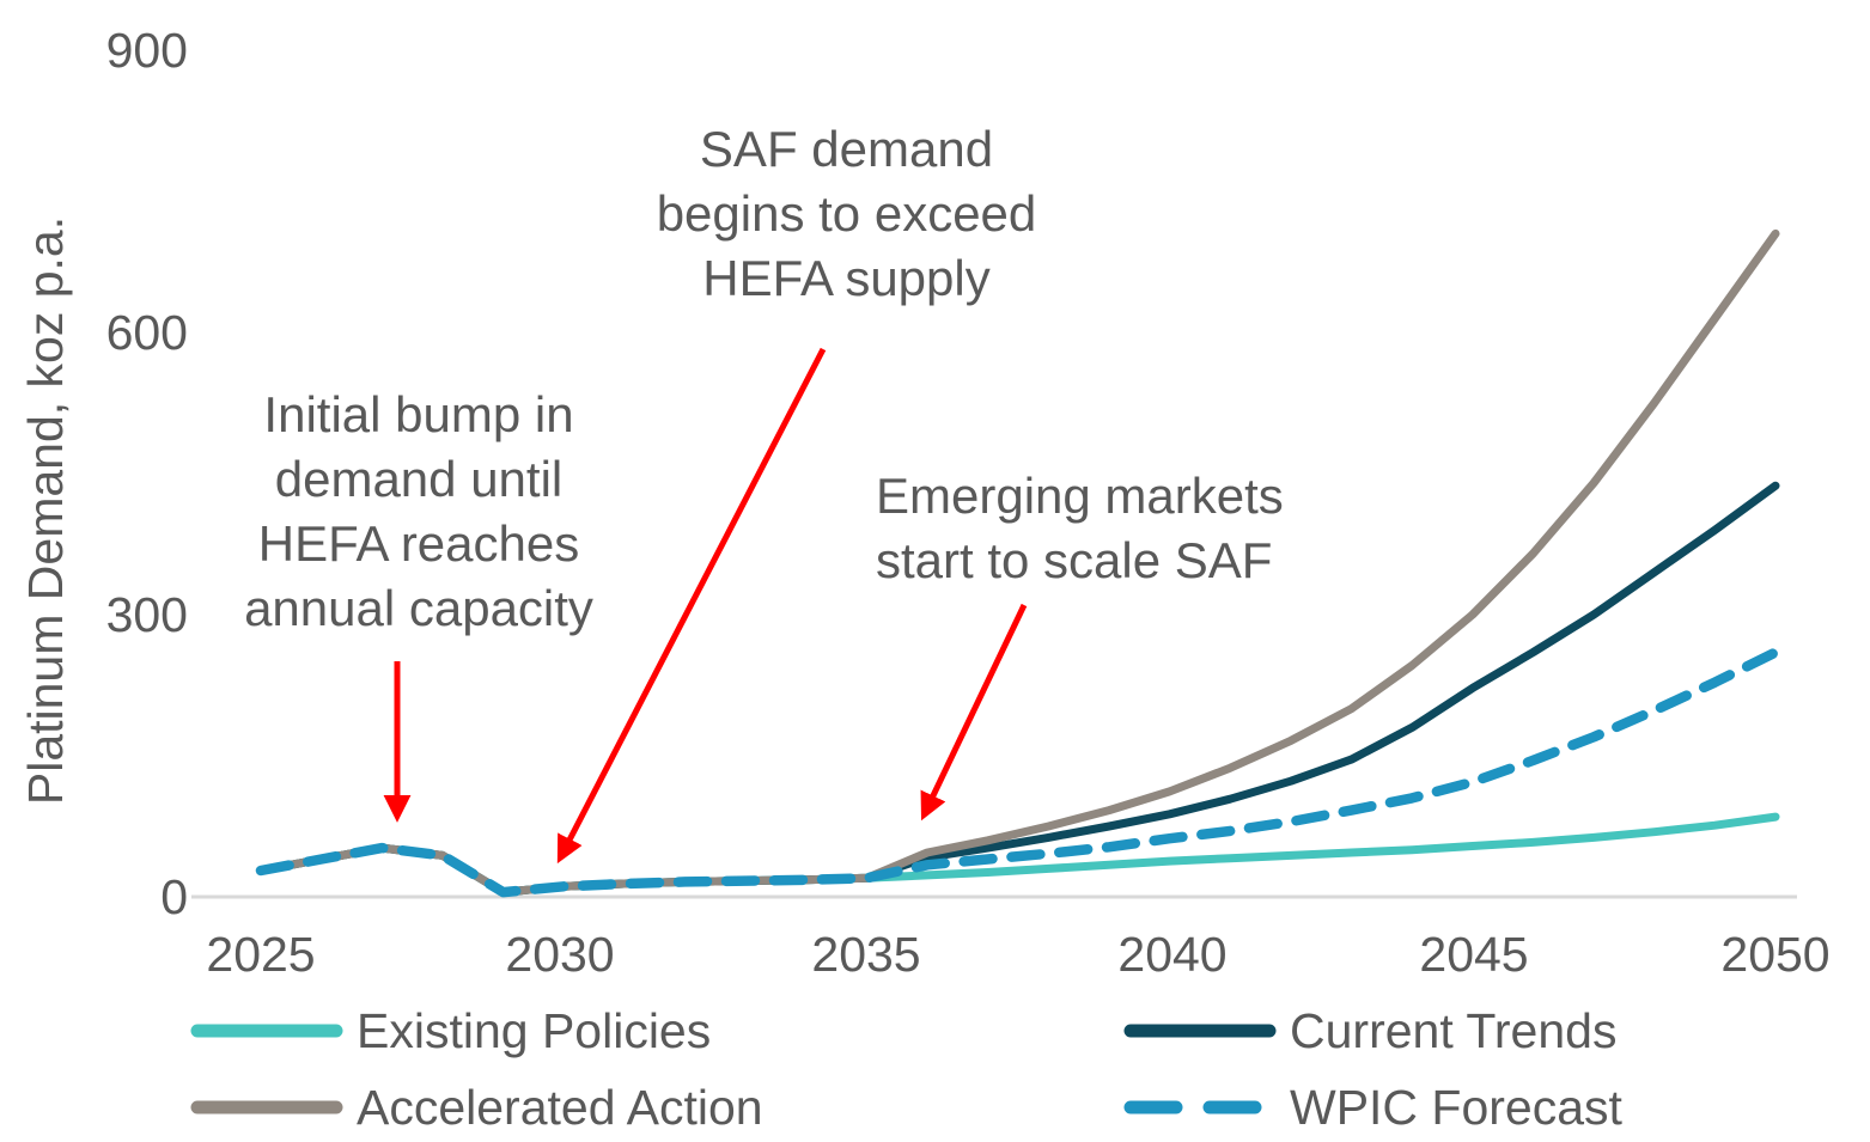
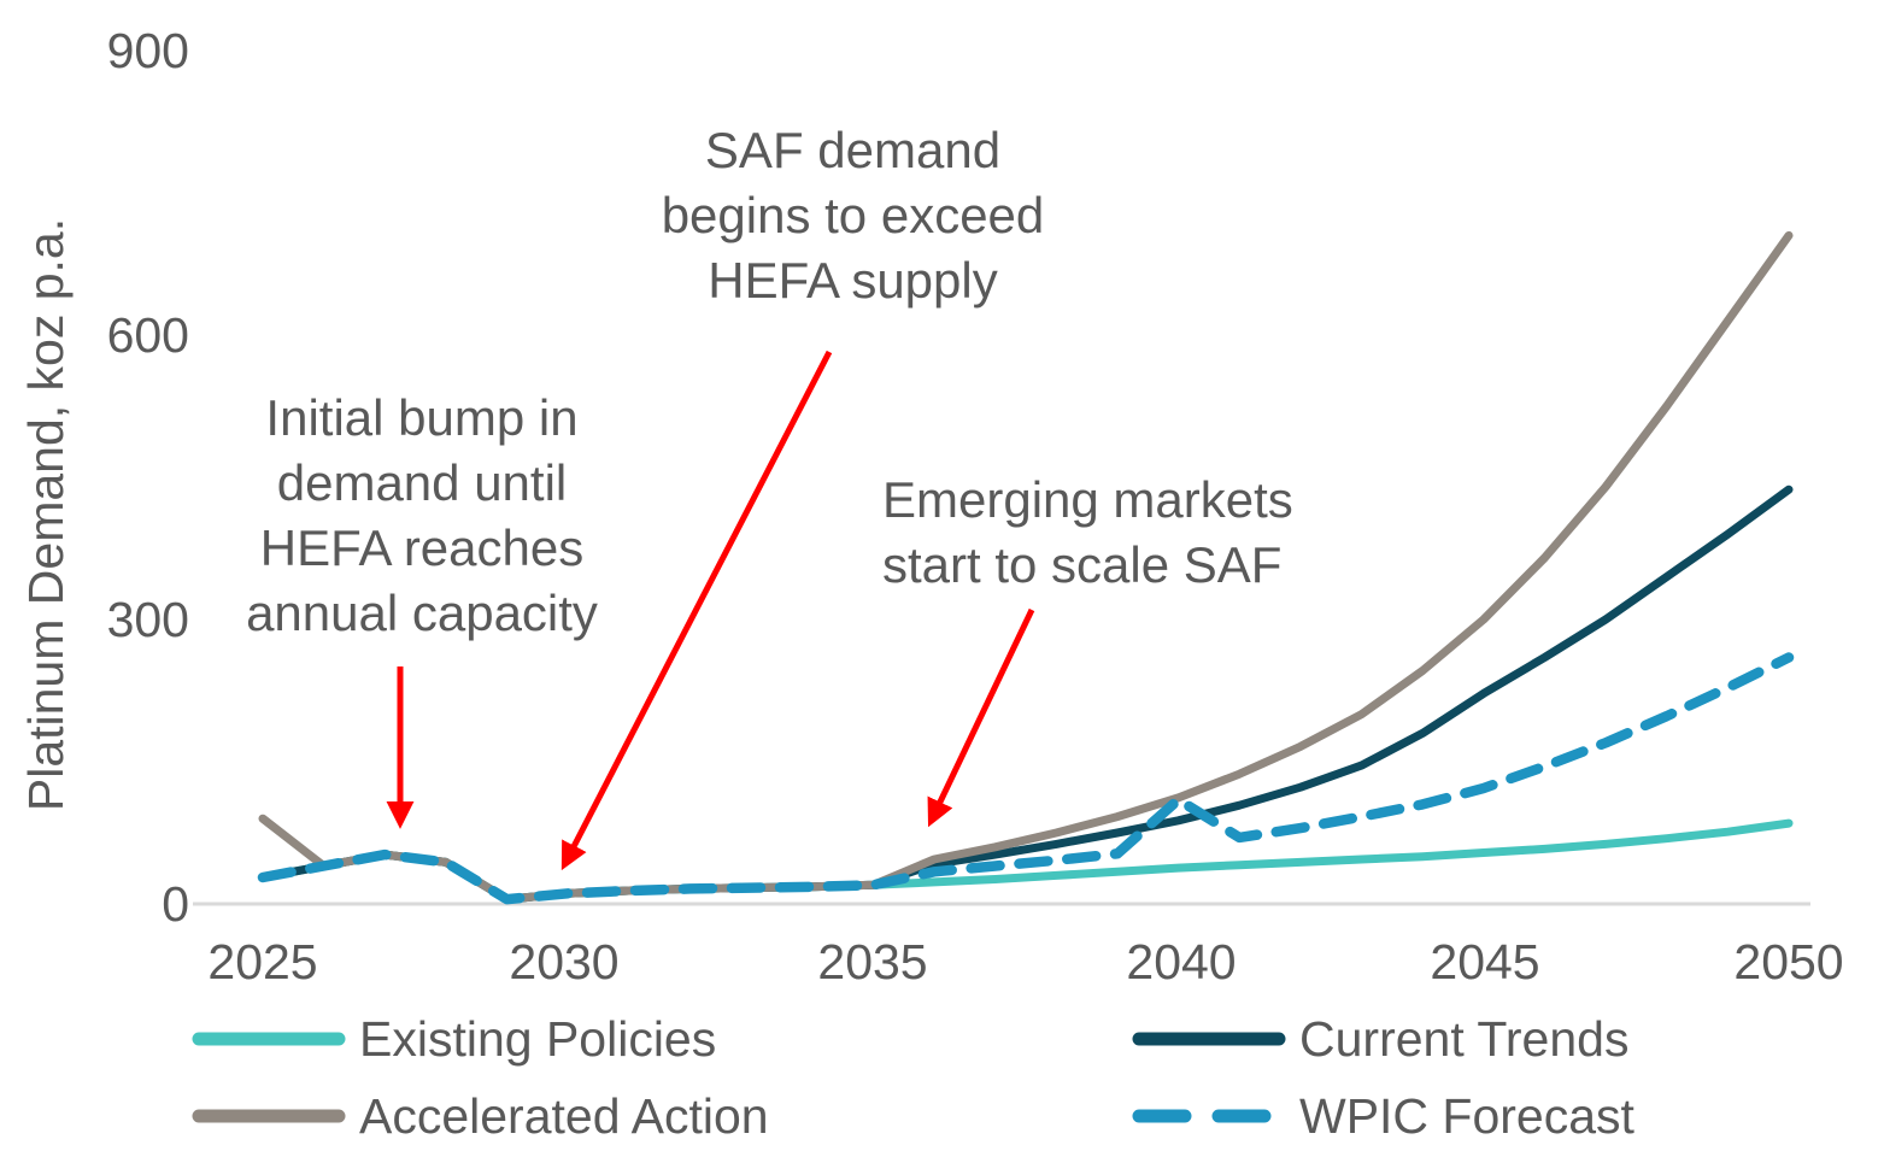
Accelerated Action/2025: 30 -> 90
WPIC Forecast/2040: 60 -> 110
